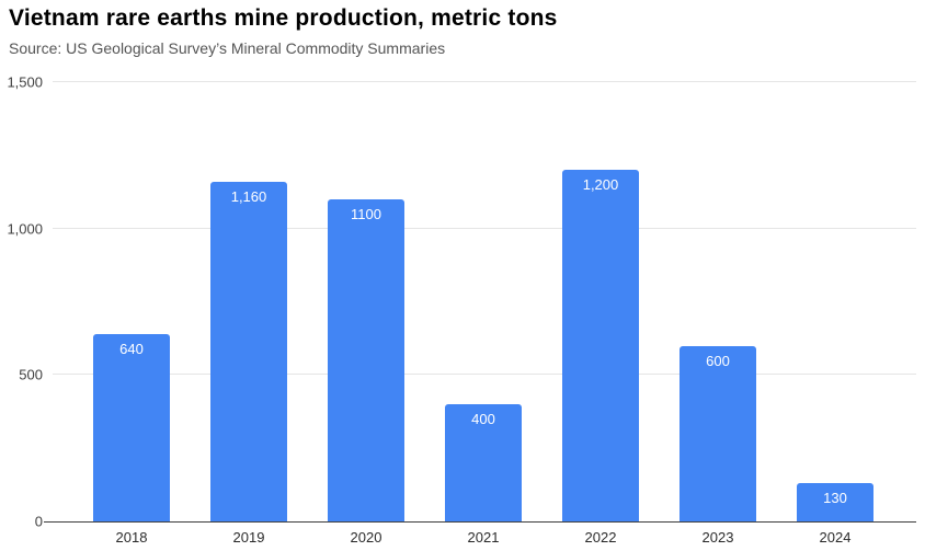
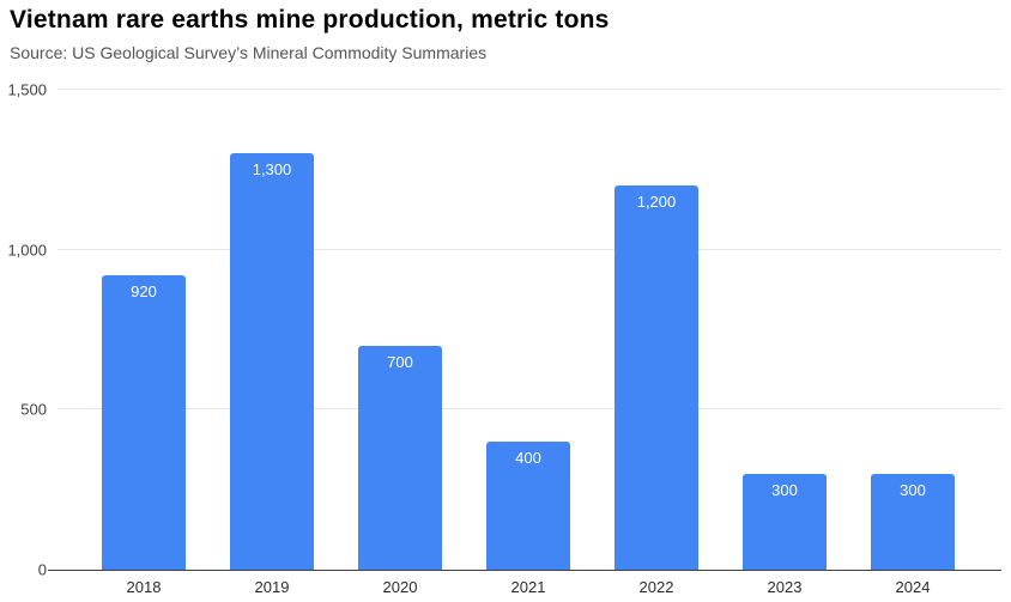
2018: 640 -> 920
2019: 1,160 -> 1,300
2020: 1100 -> 700
2023: 600 -> 300
2024: 130 -> 300
